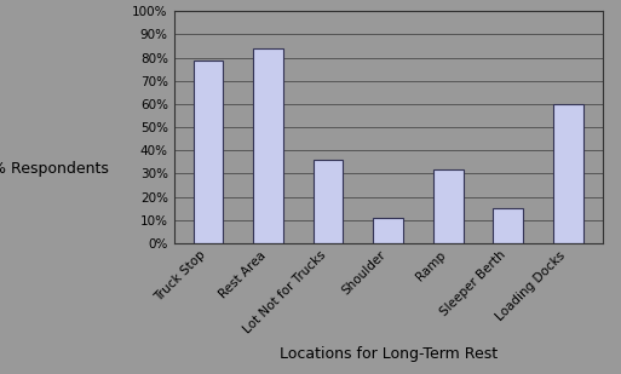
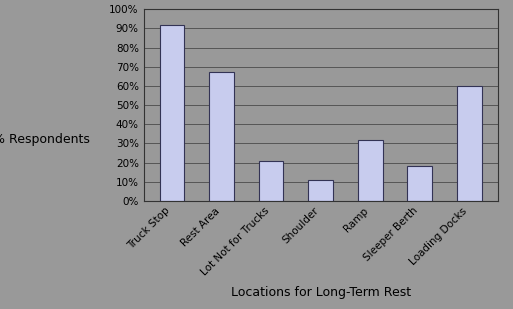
Truck Stop: 79% -> 92%
Rest Area: 84% -> 67%
Lot Not for Trucks: 36% -> 21%
Sleeper Berth: 15% -> 18%
